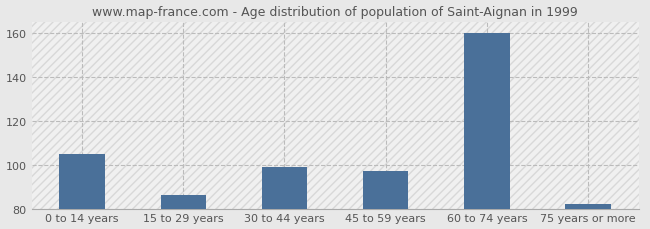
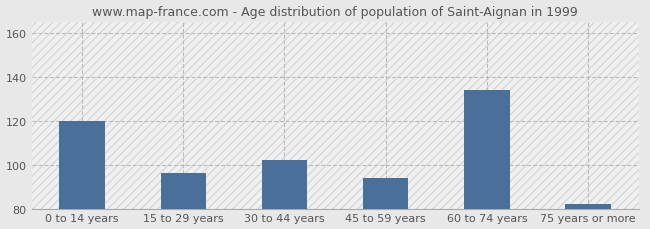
0 to 14 years: 105 -> 120
15 to 29 years: 86 -> 96
30 to 44 years: 99 -> 102
45 to 59 years: 97 -> 94
60 to 74 years: 160 -> 134
